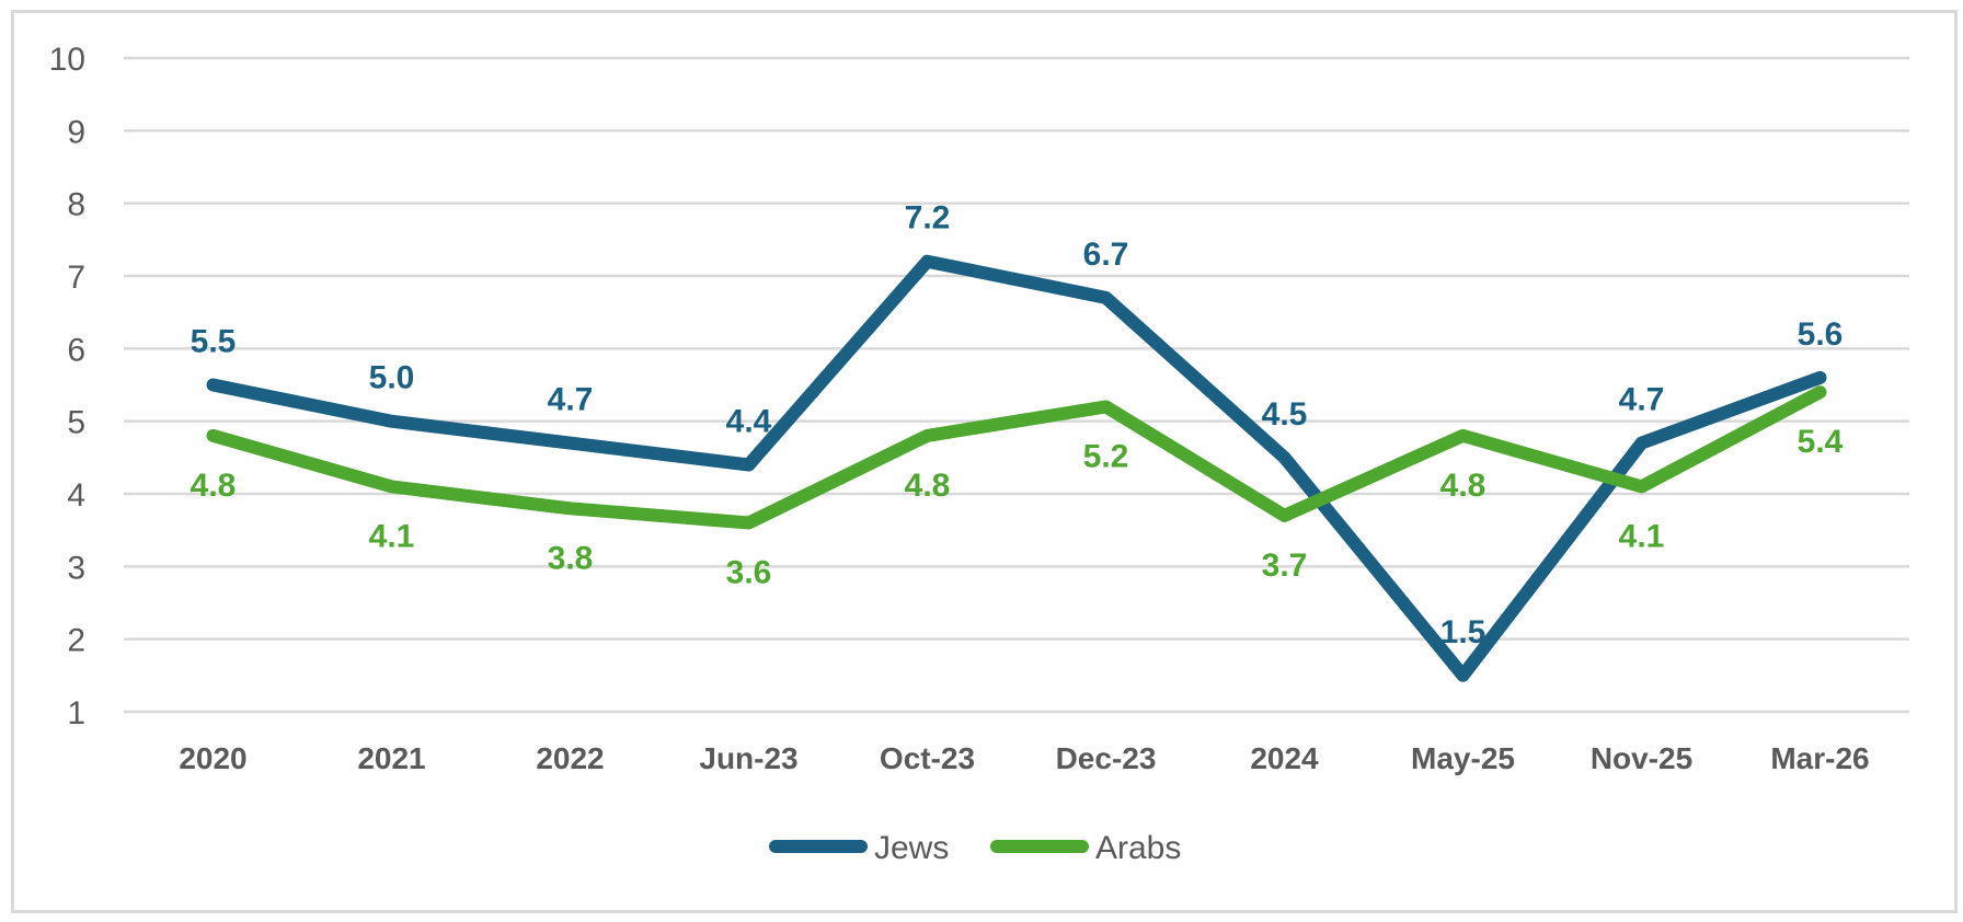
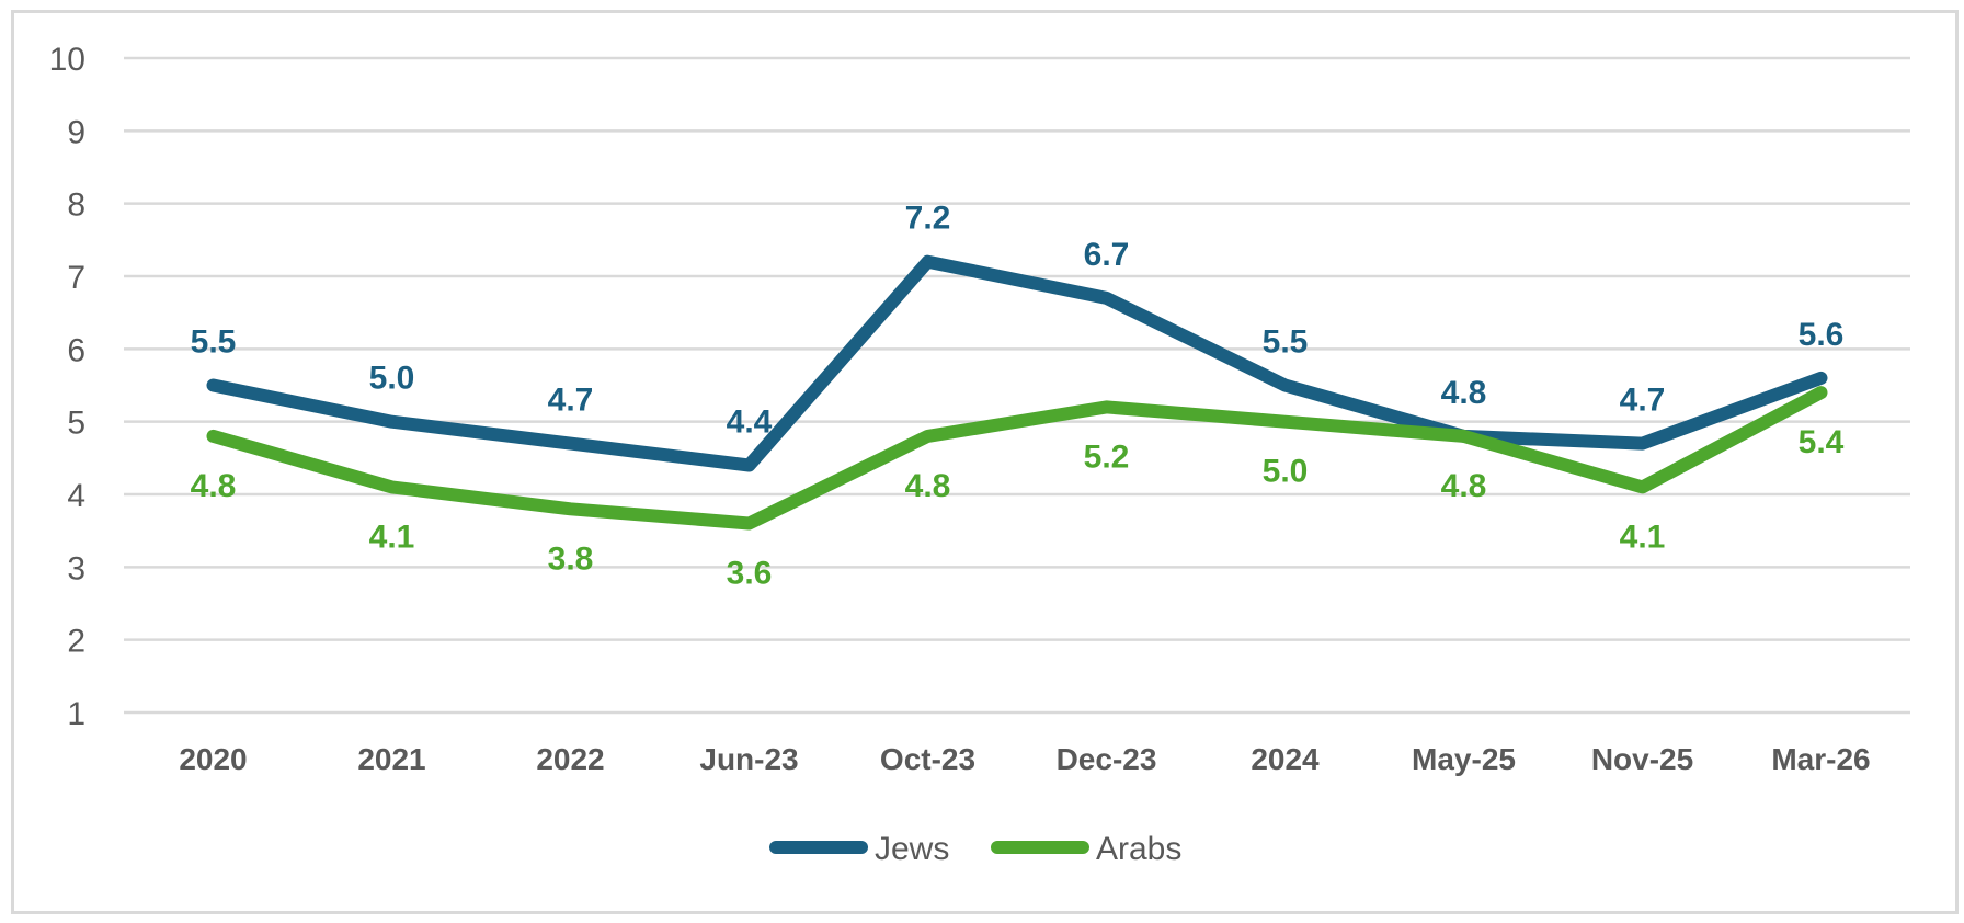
Jews/2024: 4.5 -> 5.5
Arabs/2024: 3.7 -> 5.0
Jews/May-25: 1.5 -> 4.8
